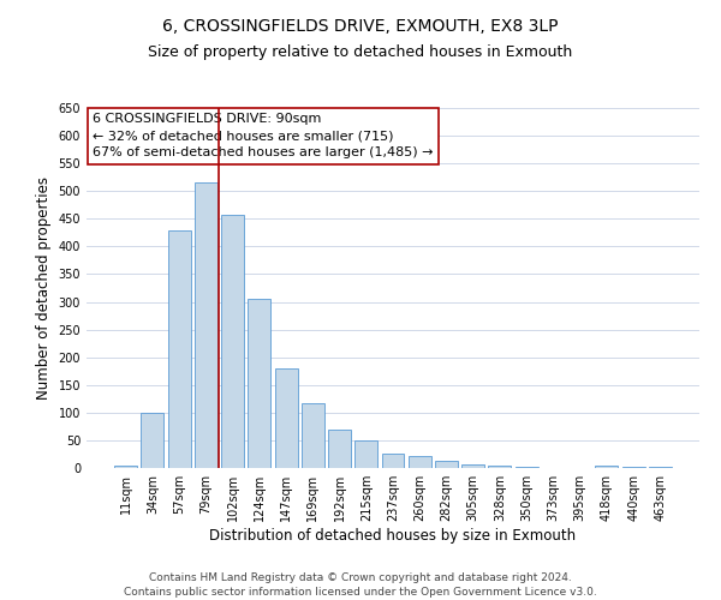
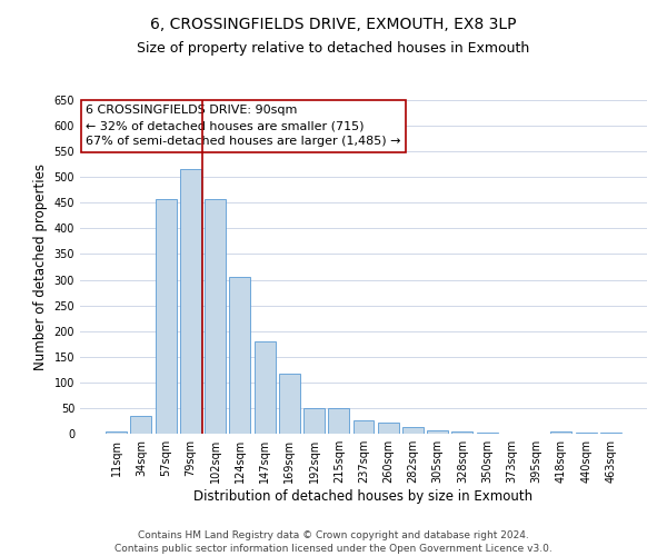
34sqm: 100 -> 35
57sqm: 430 -> 458
192sqm: 70 -> 50
